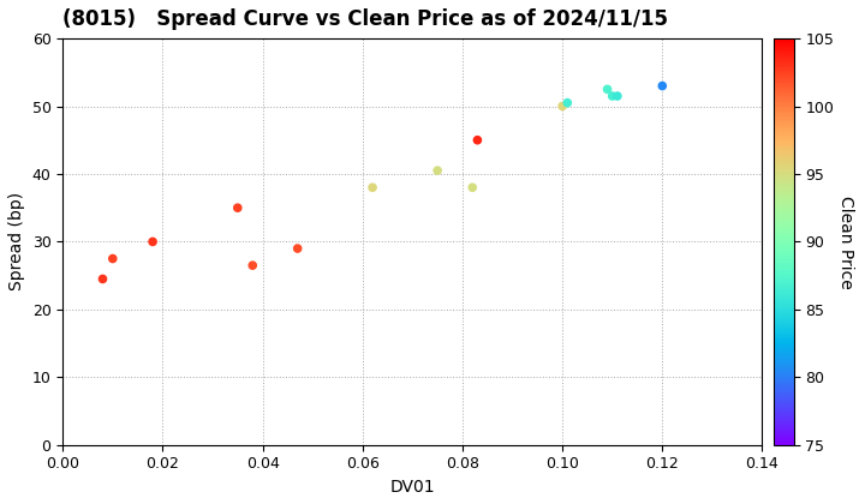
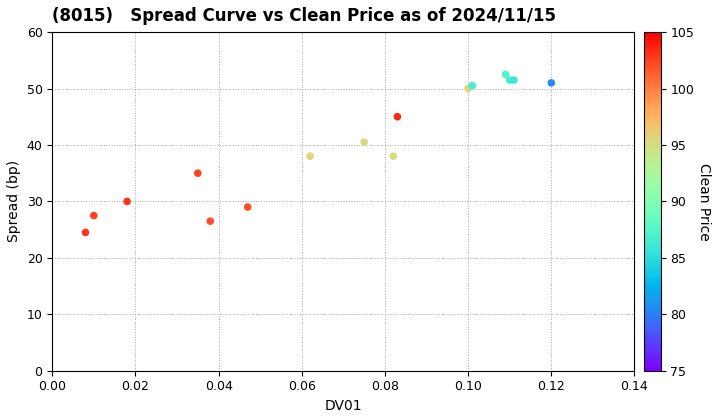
0.12: 53.0 -> 51.0
